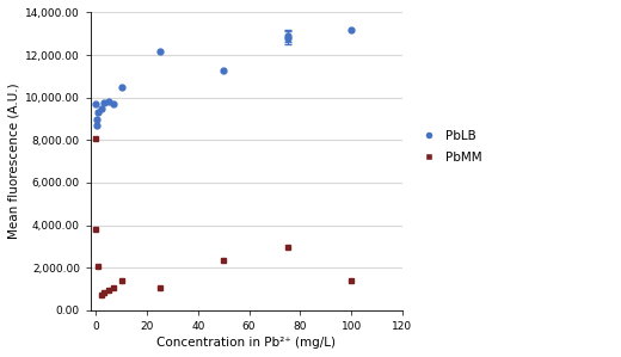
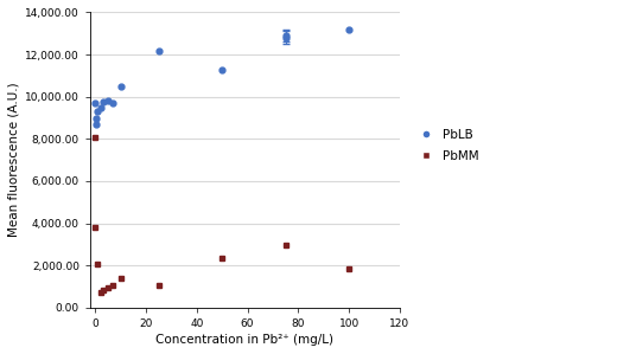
100: 1,400 -> 1,800
